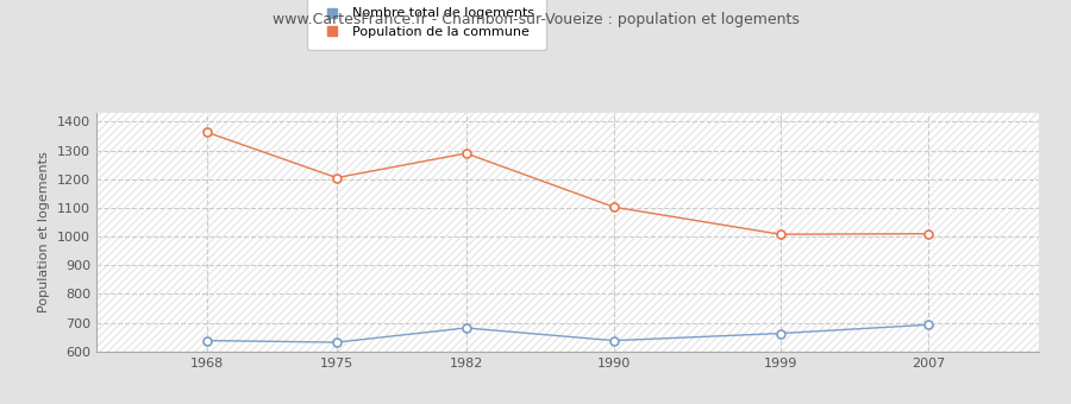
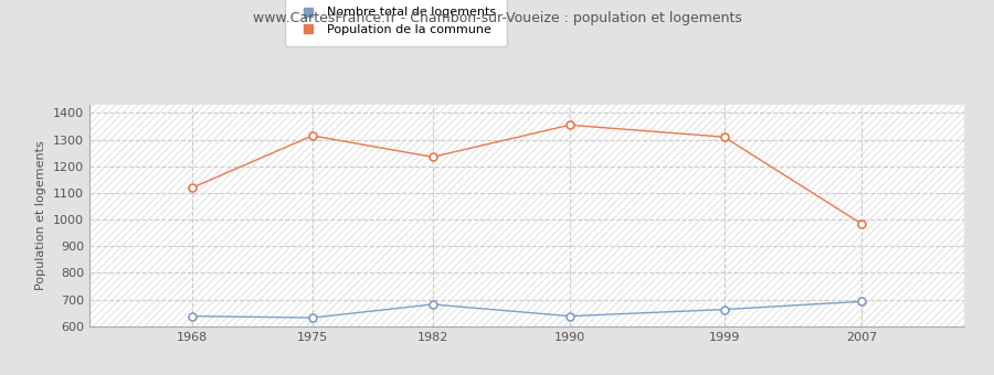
Population de la commune/1968: 1363 -> 1120
Population de la commune/1975: 1205 -> 1315
Population de la commune/1982: 1290 -> 1235
Population de la commune/1990: 1103 -> 1355
Population de la commune/1999: 1008 -> 1310
Population de la commune/2007: 1010 -> 985
